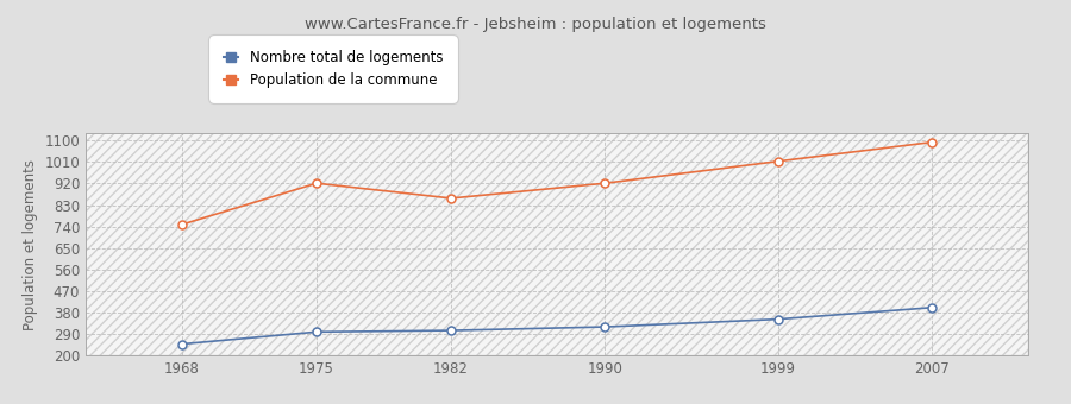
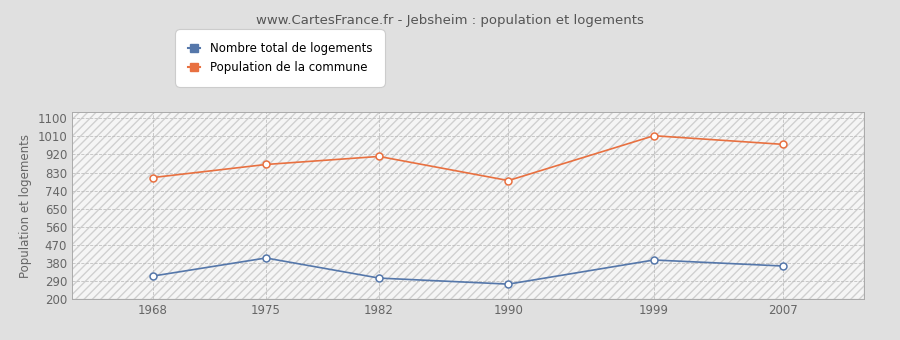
Nombre total de logements/1968: 248 -> 315
Population de la commune/1968: 748 -> 805
Nombre total de logements/1975: 299 -> 405
Population de la commune/1975: 921 -> 870
Population de la commune/1982: 858 -> 910
Nombre total de logements/1990: 320 -> 275
Population de la commune/1990: 921 -> 790
Nombre total de logements/1999: 352 -> 395
Nombre total de logements/2007: 401 -> 365
Population de la commune/2007: 1093 -> 970
